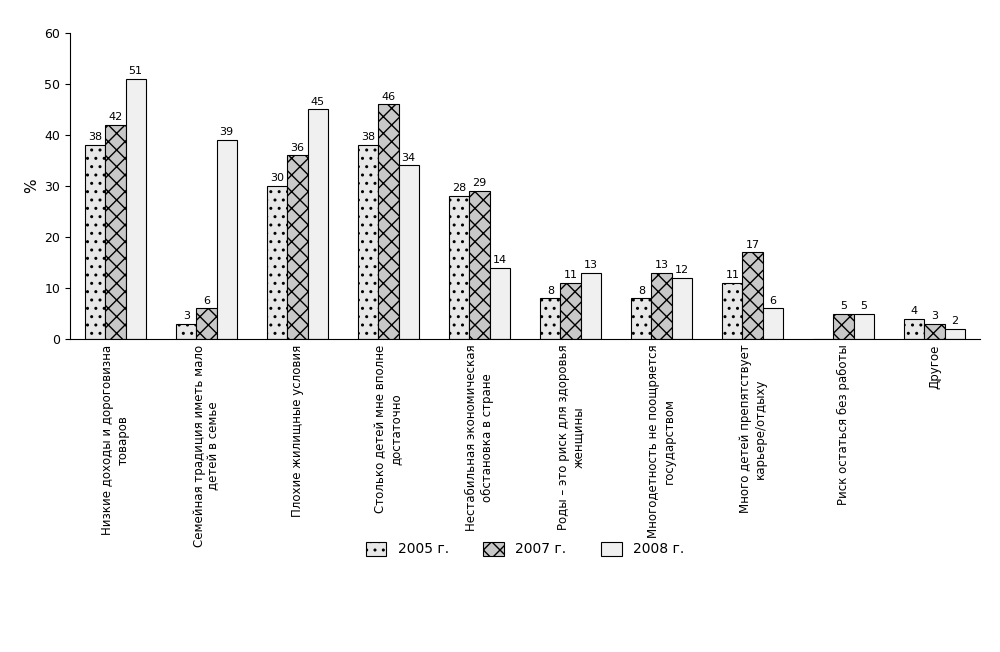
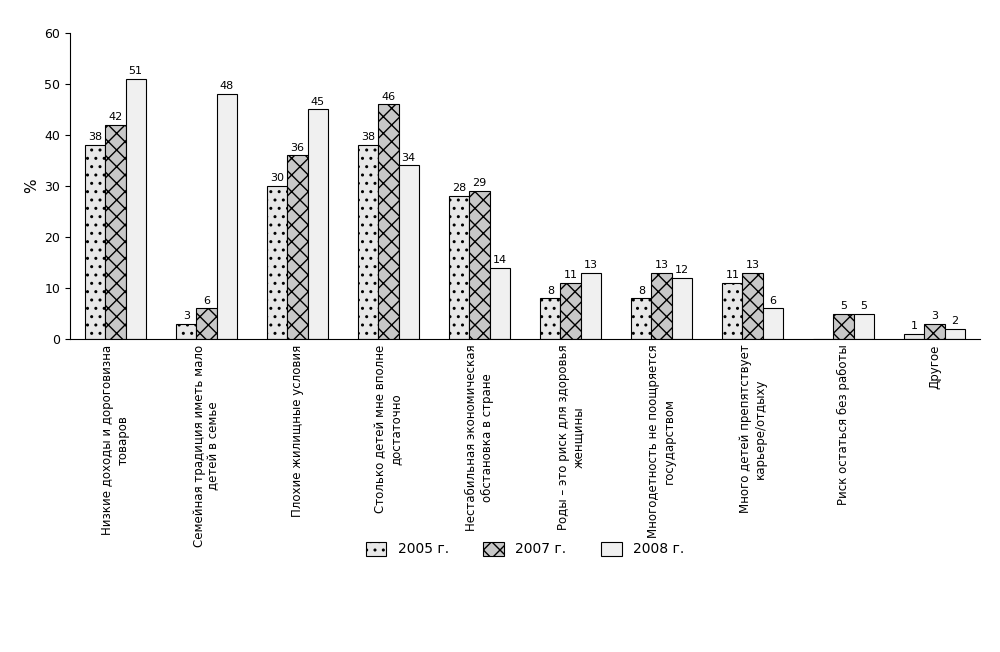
2008 г./Семейная традиция иметь мало детей в семье: 39 -> 48
2007 г./Много детей препятствует карьере/отдыху: 17 -> 13
2005 г./Другое: 4 -> 1
